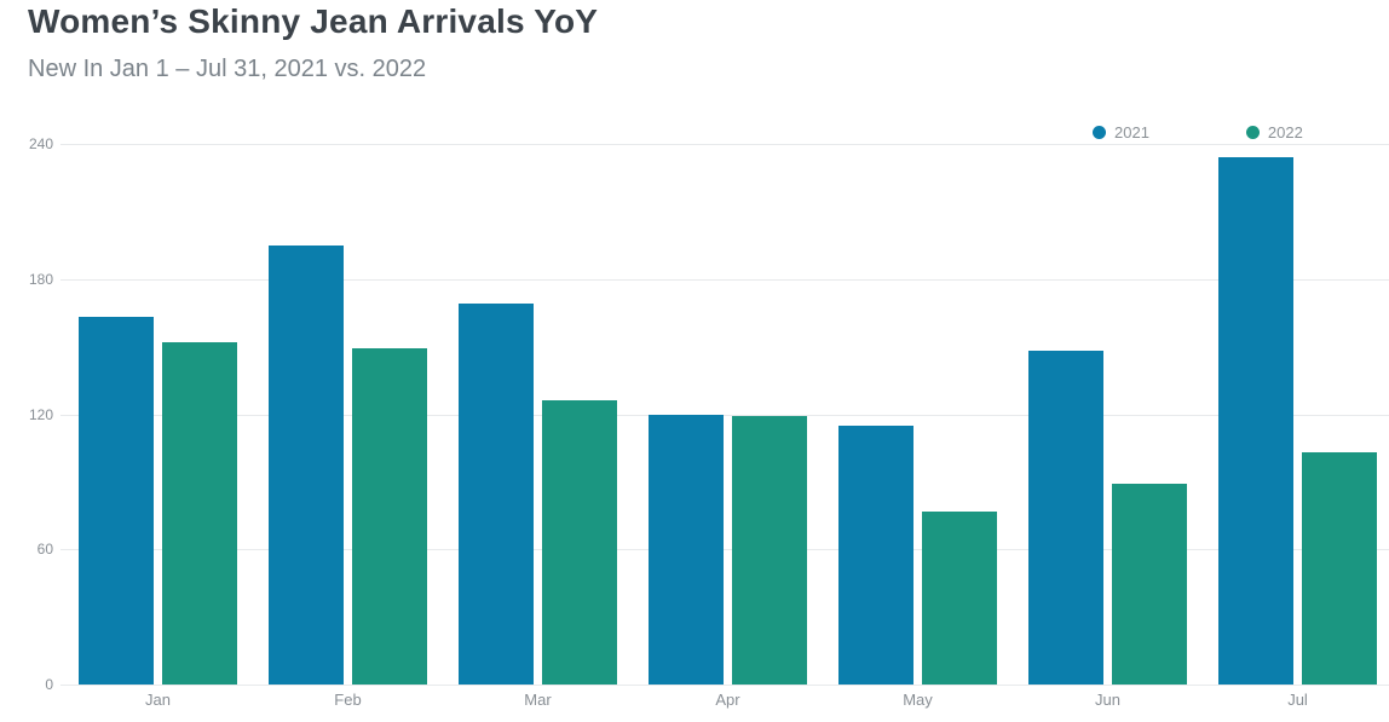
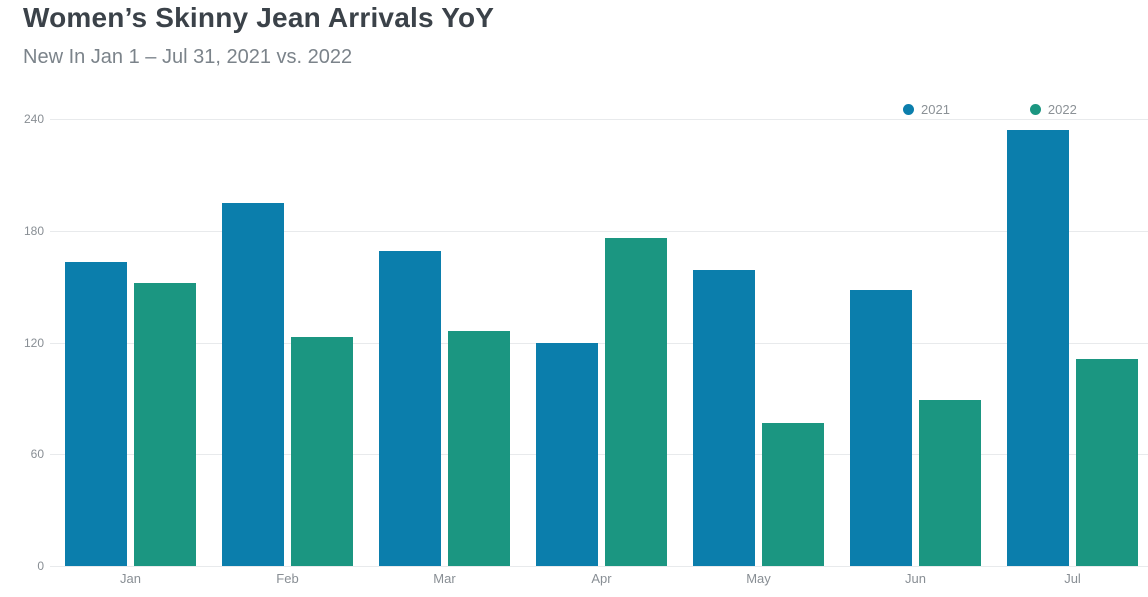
2022/Feb: 149 -> 123
2022/Apr: 119 -> 176
2021/May: 115 -> 159
2022/Jul: 103 -> 111
